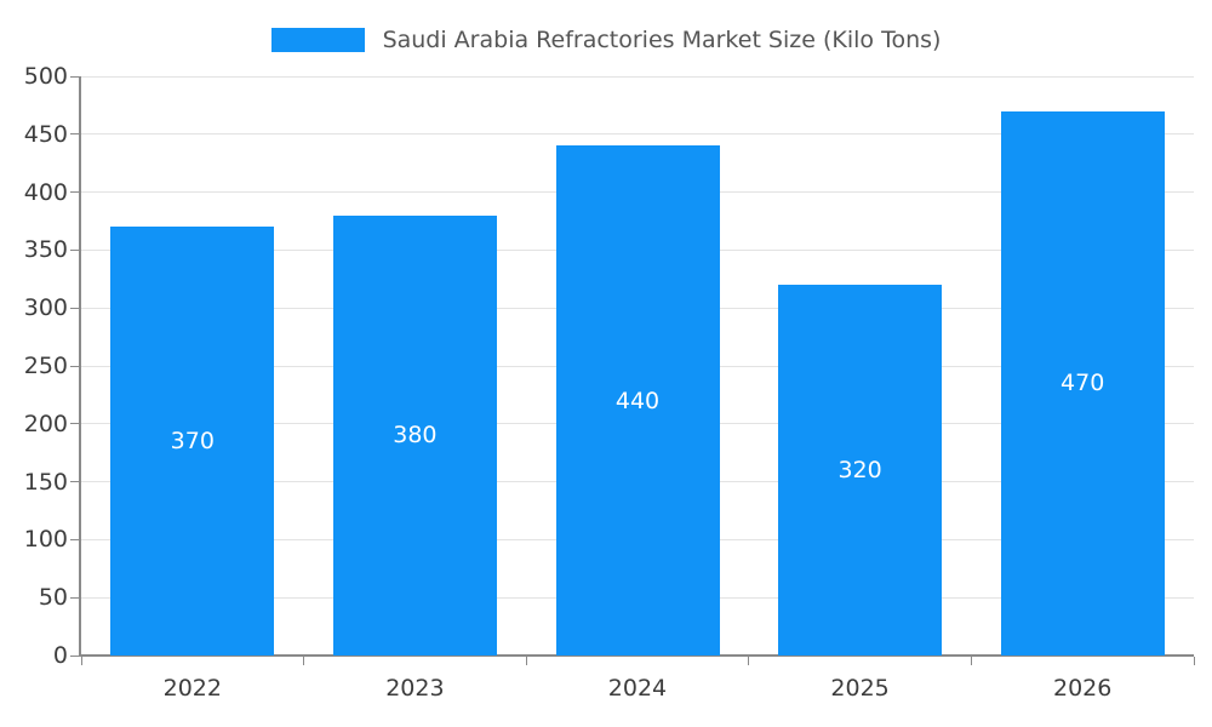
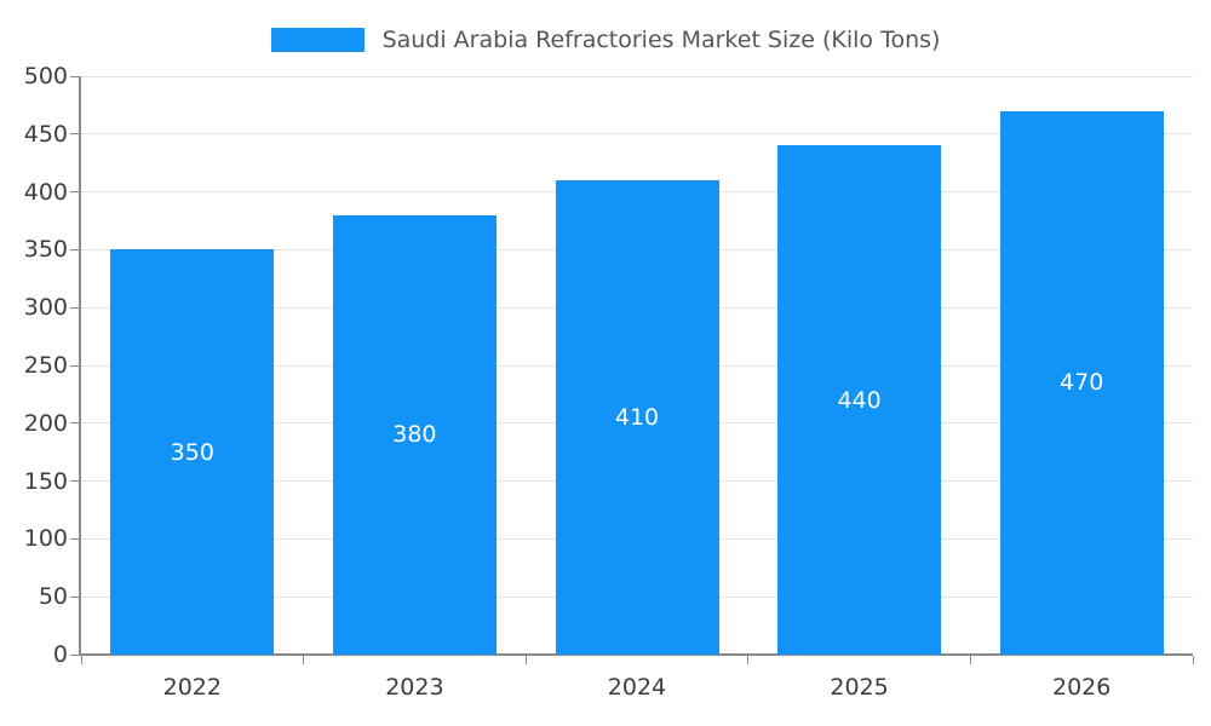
2022: 370 -> 350
2024: 440 -> 410
2025: 320 -> 440
